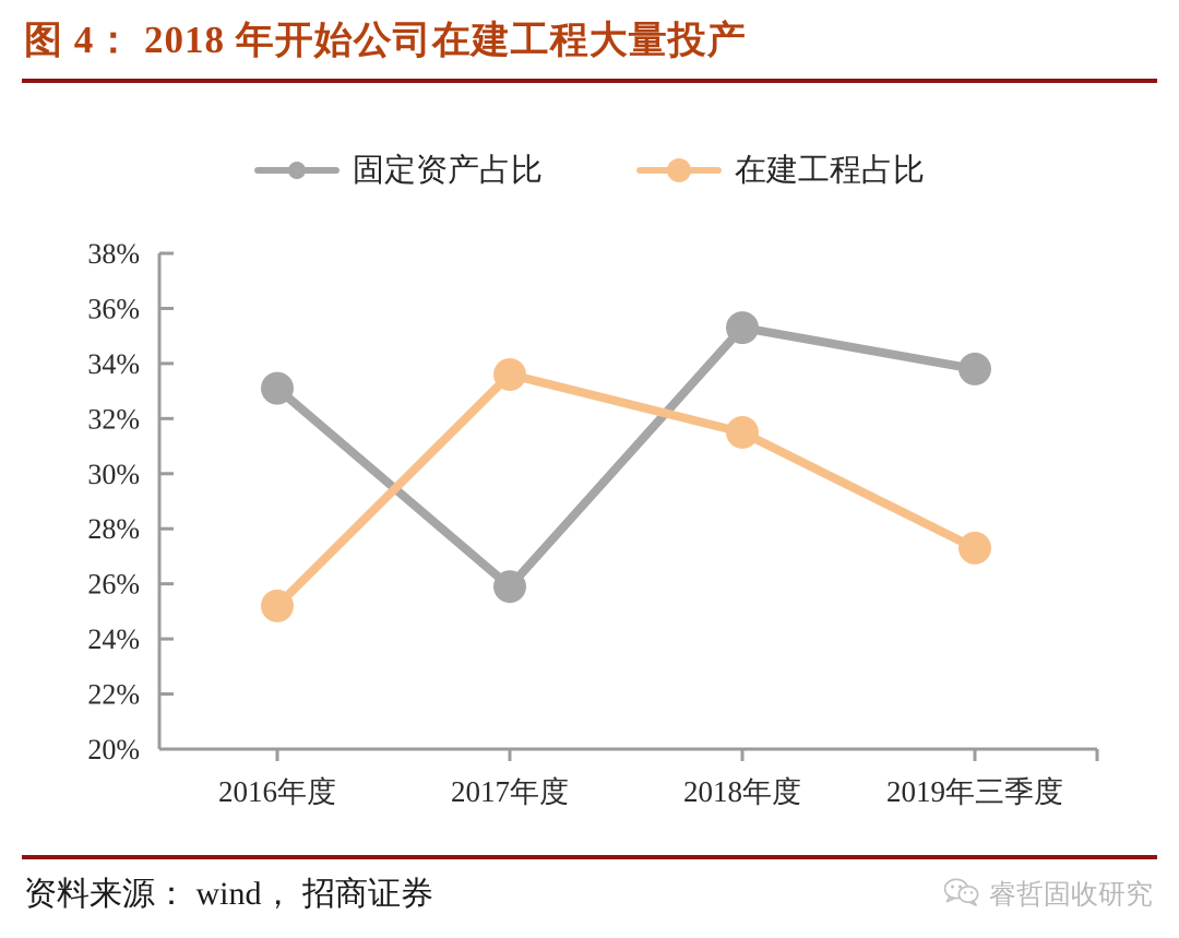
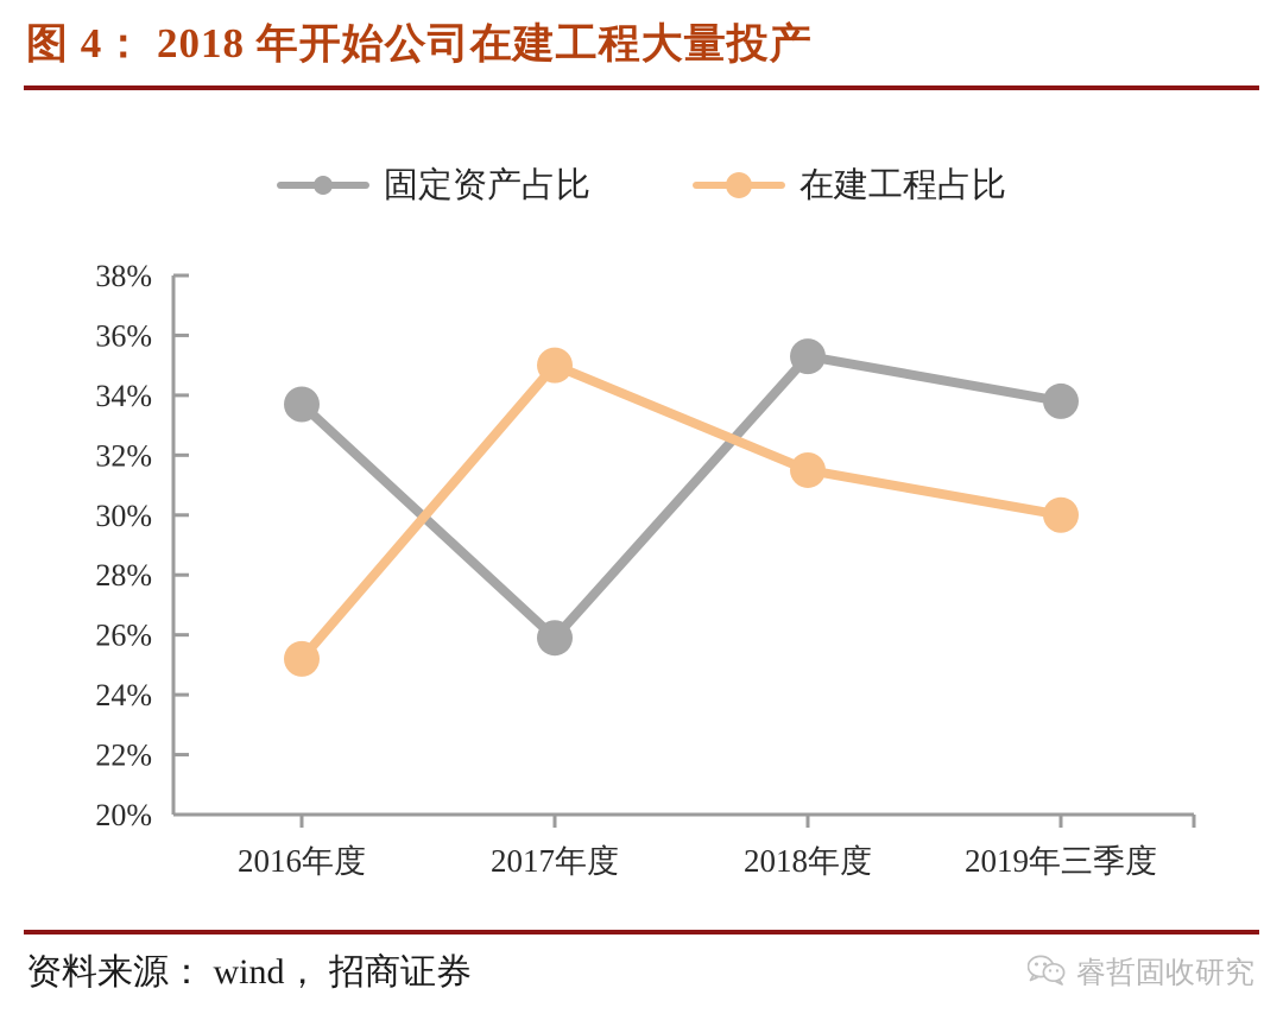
固定资产占比/2016年度: 33.1% -> 33.7%
在建工程占比/2017年度: 33.6% -> 35.0%
在建工程占比/2019年三季度: 27.3% -> 30.0%
